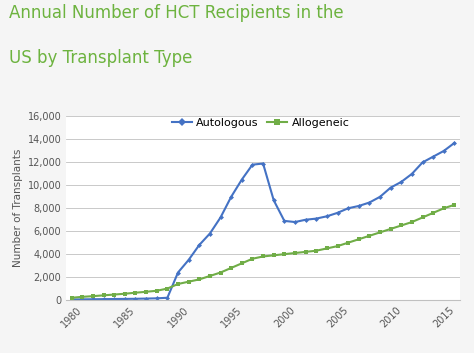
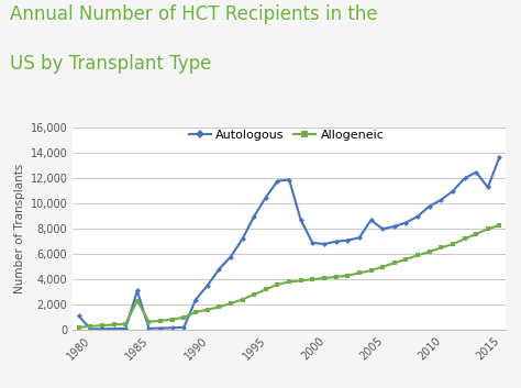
Autologous/1980: 0 -> 1,100
Autologous/1985: 100 -> 3,100
Allogeneic/1985: 600 -> 2,300
Autologous/2005: 7,600 -> 8,700
Autologous/2015: 13,000 -> 11,300
